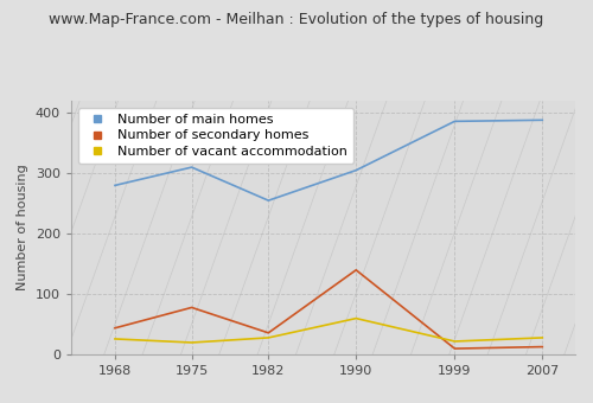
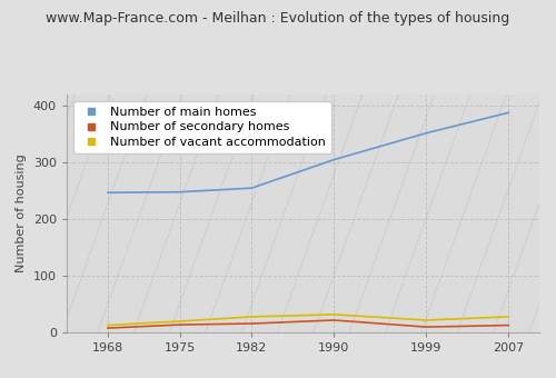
Number of main homes/1968: 280 -> 247
Number of secondary homes/1968: 44 -> 8
Number of vacant accommodation/1968: 26 -> 13
Number of main homes/1975: 310 -> 248
Number of secondary homes/1975: 78 -> 14
Number of secondary homes/1982: 36 -> 16
Number of secondary homes/1990: 140 -> 22
Number of vacant accommodation/1990: 60 -> 32
Number of main homes/1999: 386 -> 352
